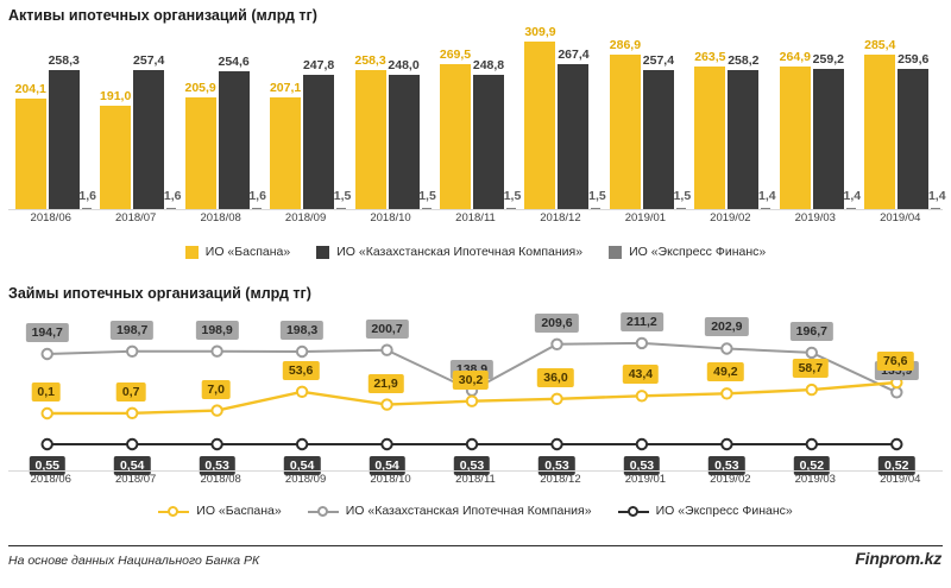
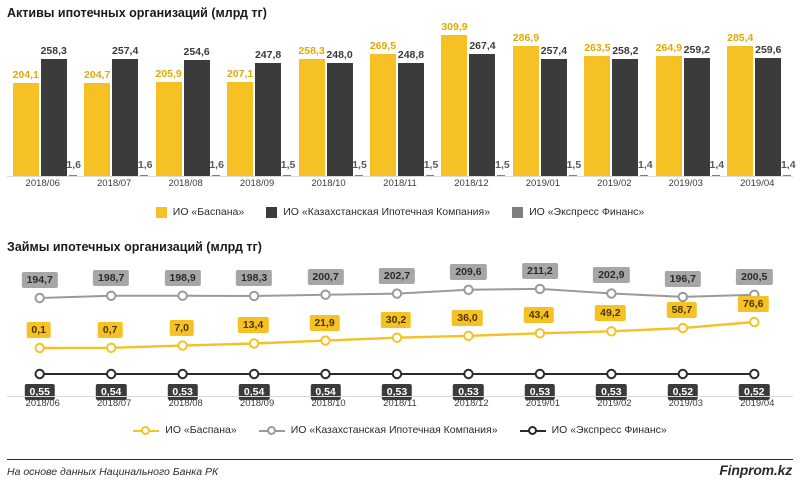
Активы ипотечных организаций (млрд тг)/ИО «Баспана»/2018/07: 191,0 -> 204,7
Займы ипотечных организаций (млрд тг)/ИО «Баспана»/2018/09: 53,6 -> 13,4
Займы ипотечных организаций (млрд тг)/ИО «Казахстанская Ипотечная Компания»/2018/11: 138,9 -> 202,7
Займы ипотечных организаций (млрд тг)/ИО «Казахстанская Ипотечная Компания»/2019/04: 135,9 -> 200,5
